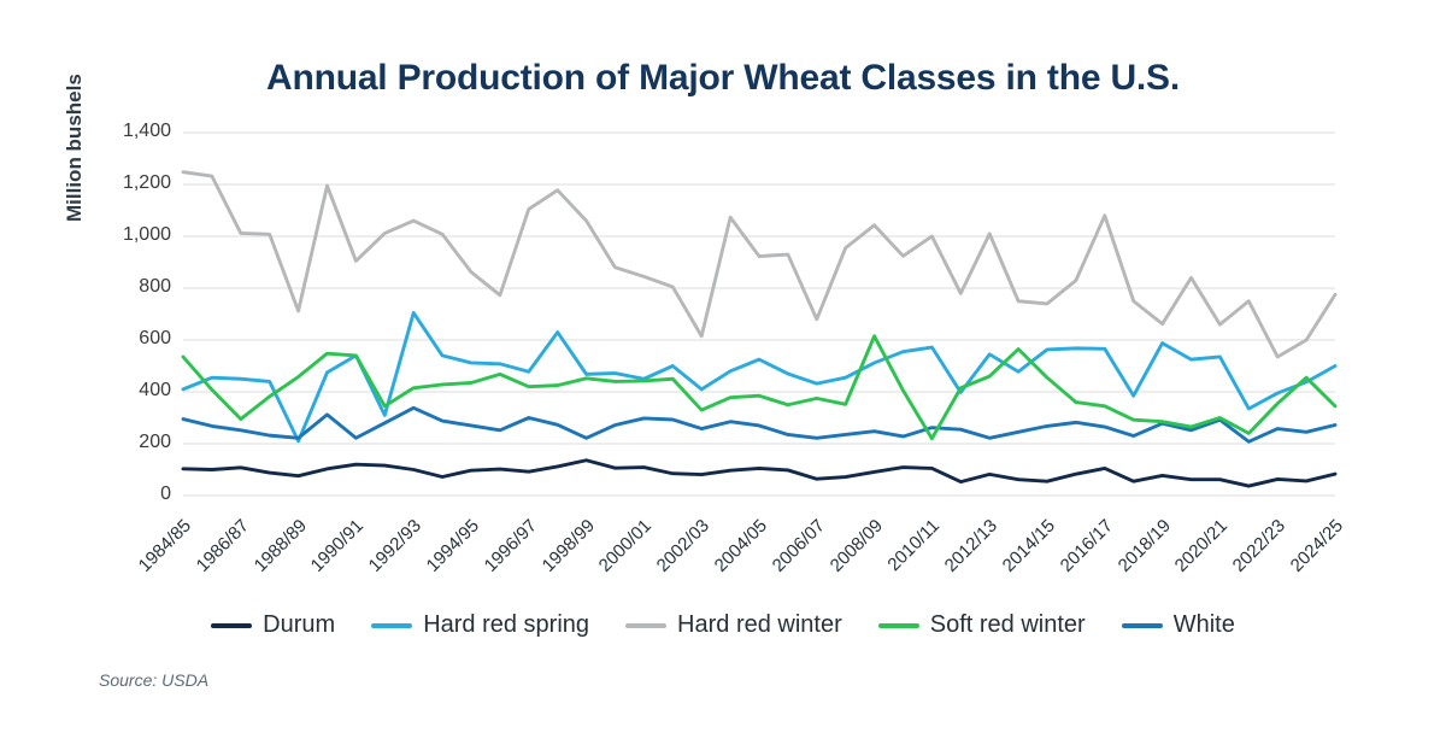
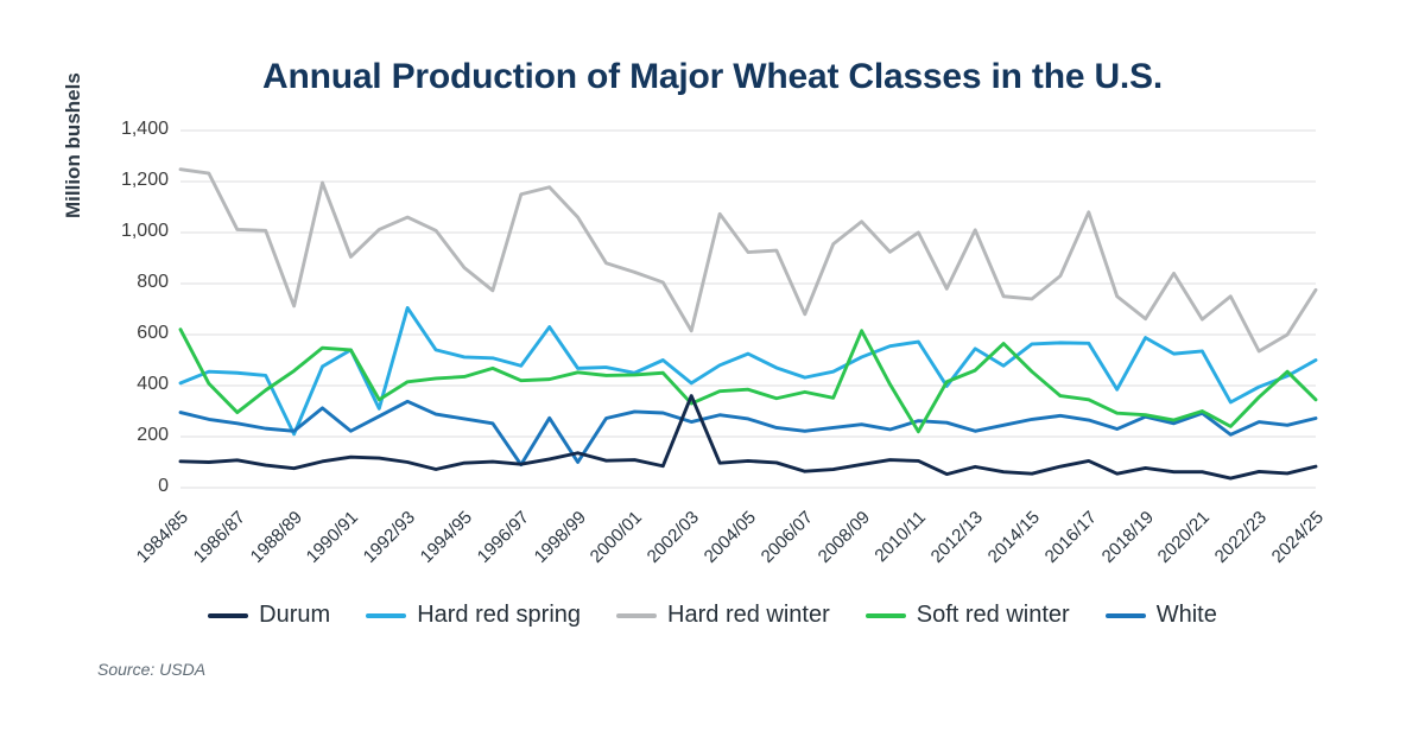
Soft red winter/1984/85: 540 -> 620
Hard red winter/1996/97: 1100 -> 1150
White/1996/97: 300 -> 90
White/1998/99: 220 -> 100
Durum/2002/03: 80 -> 360
